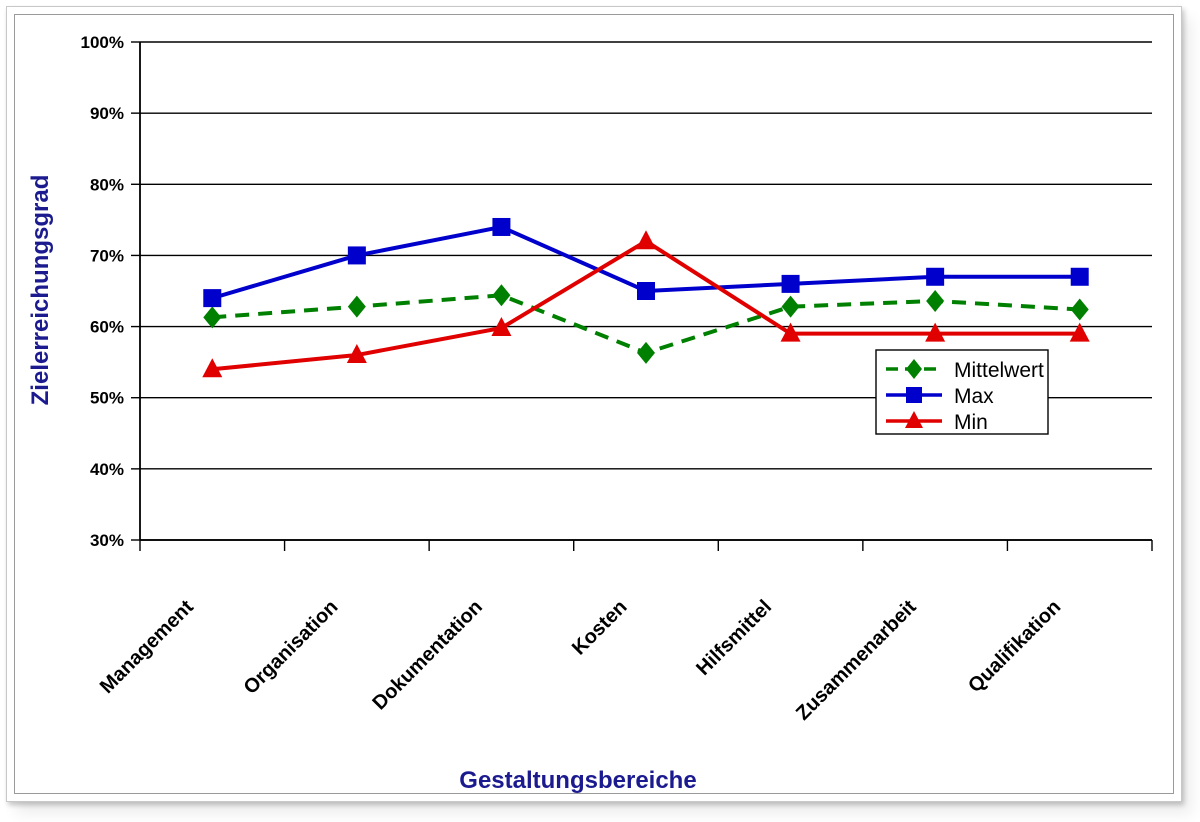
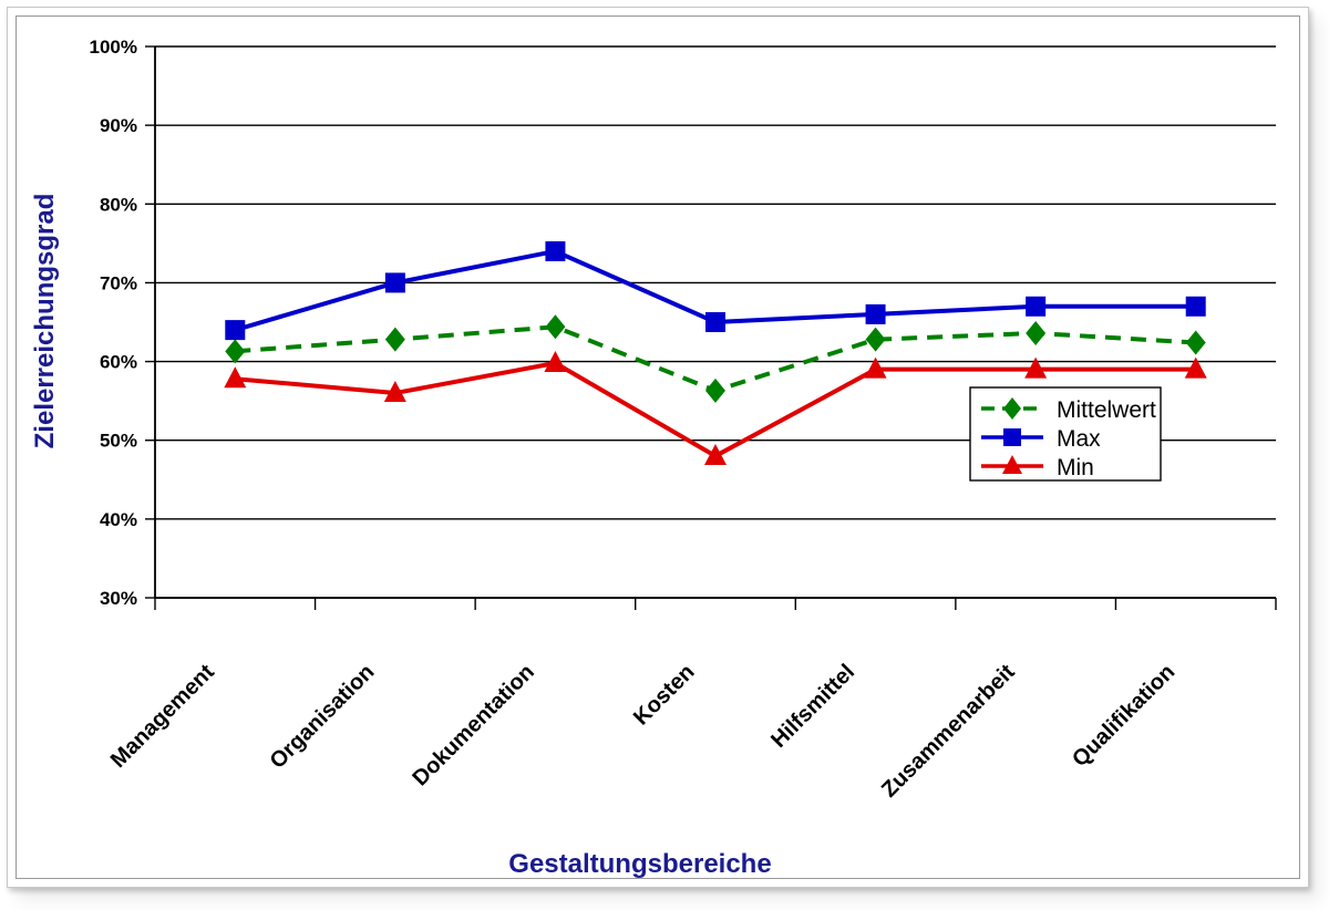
Min/Management: 54% -> 58%
Min/Kosten: 72% -> 48%
